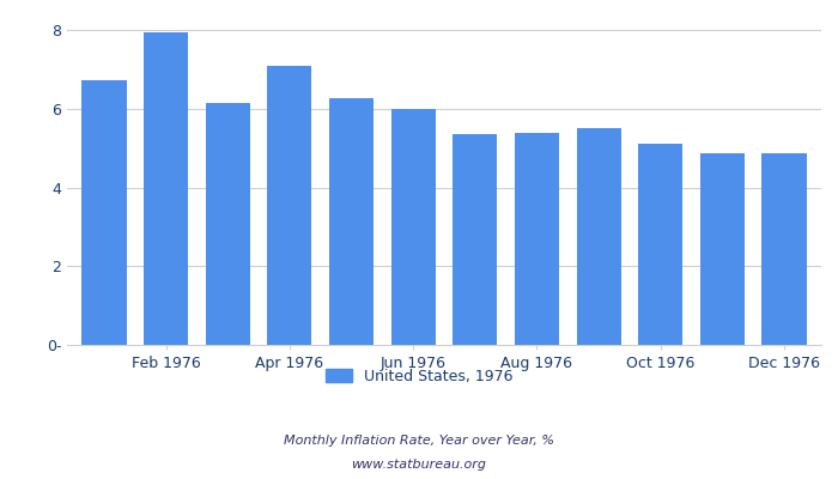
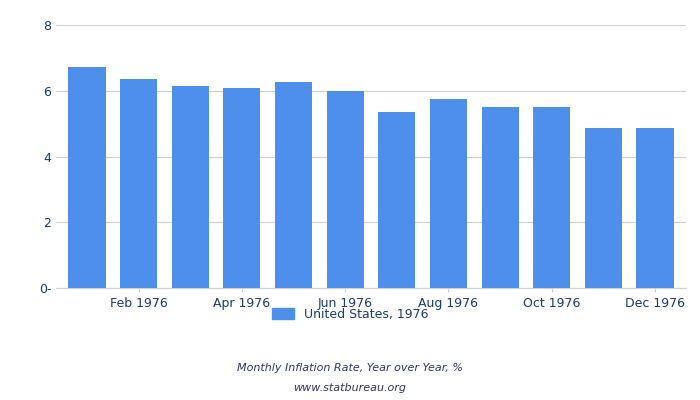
Feb 1976: 7.95 -> 6.35
Apr 1976: 7.10 -> 6.09
Aug 1976: 5.40 -> 5.74
Oct 1976: 5.10 -> 5.50
